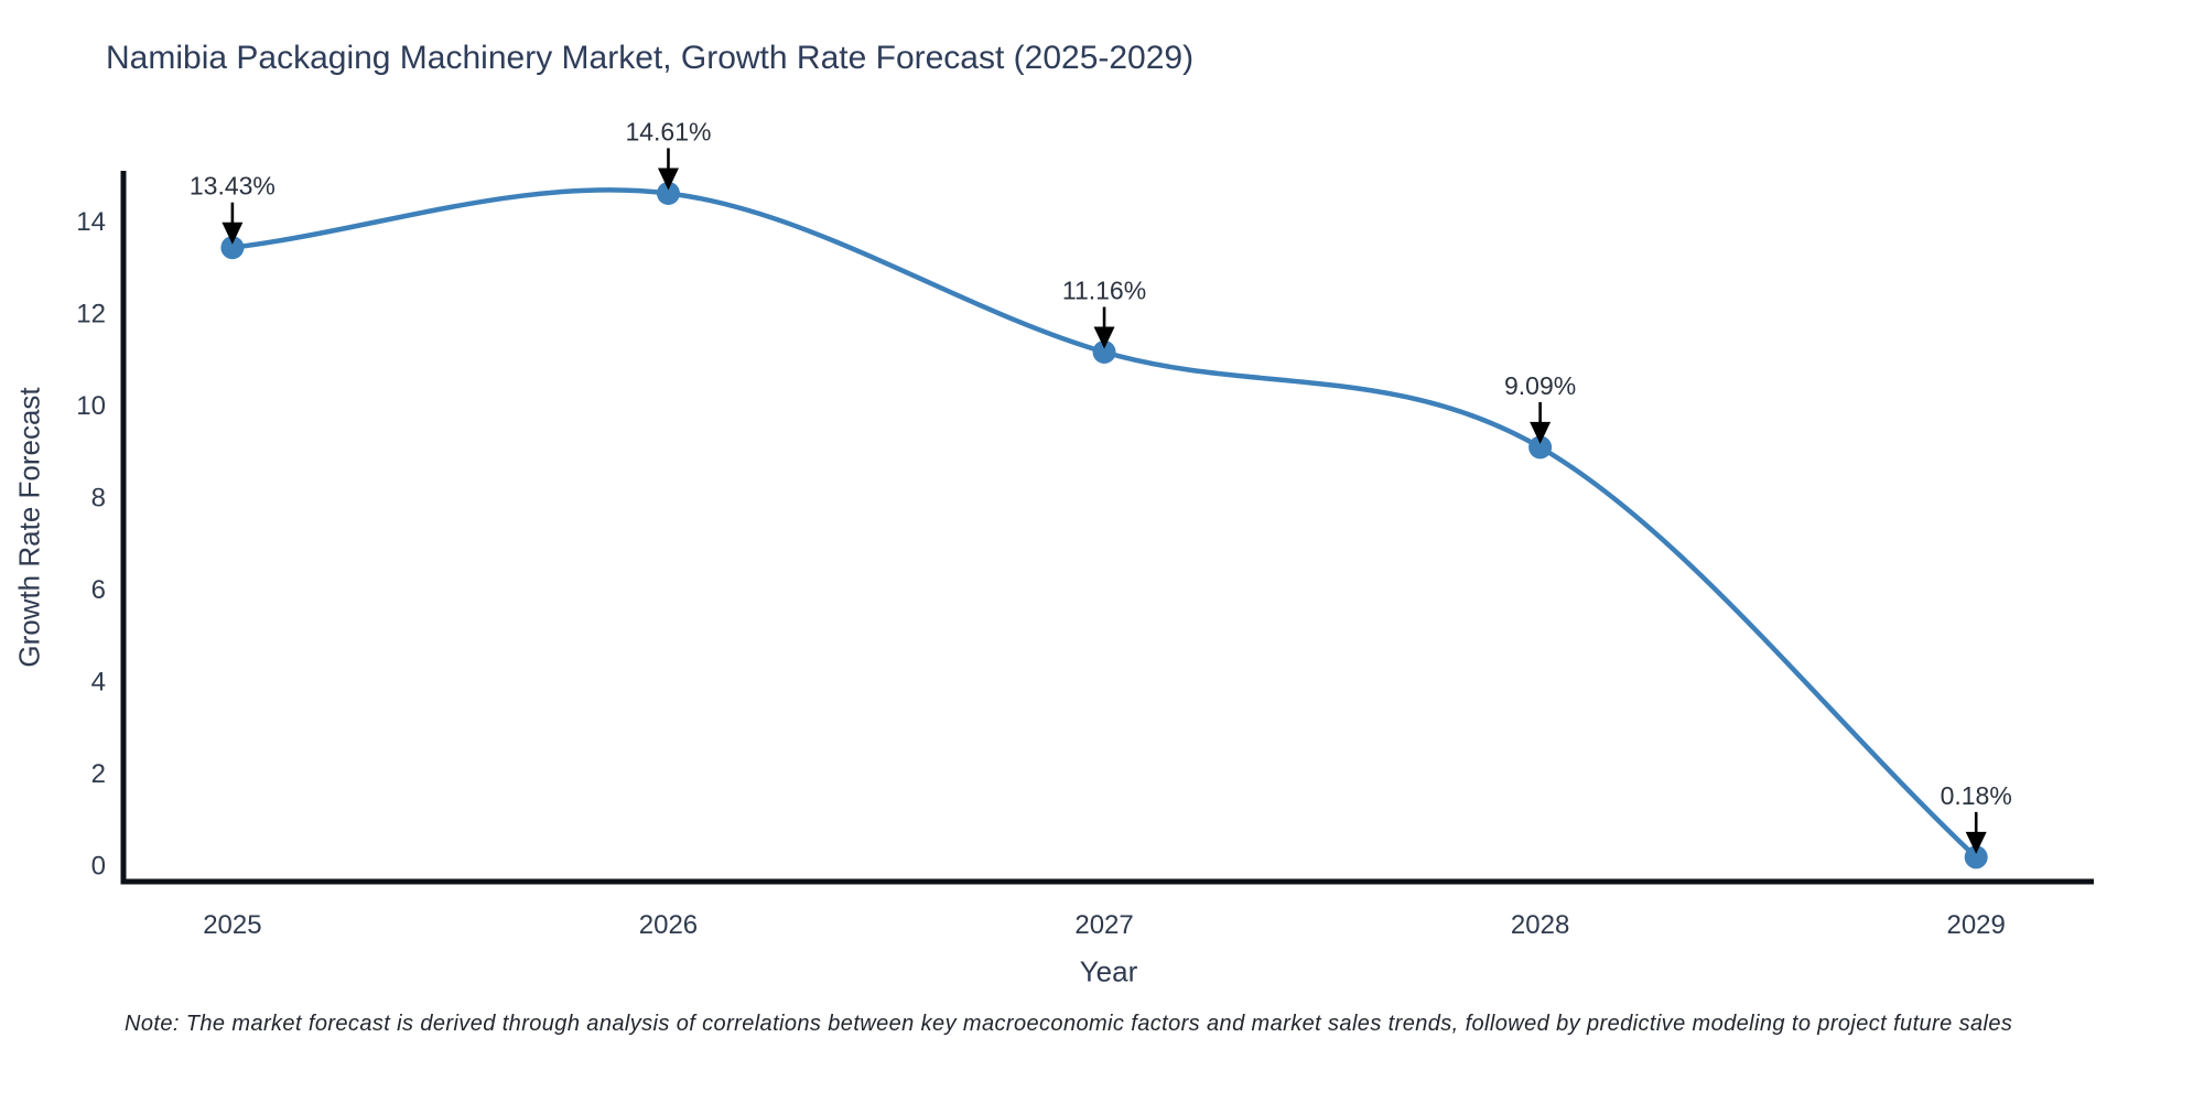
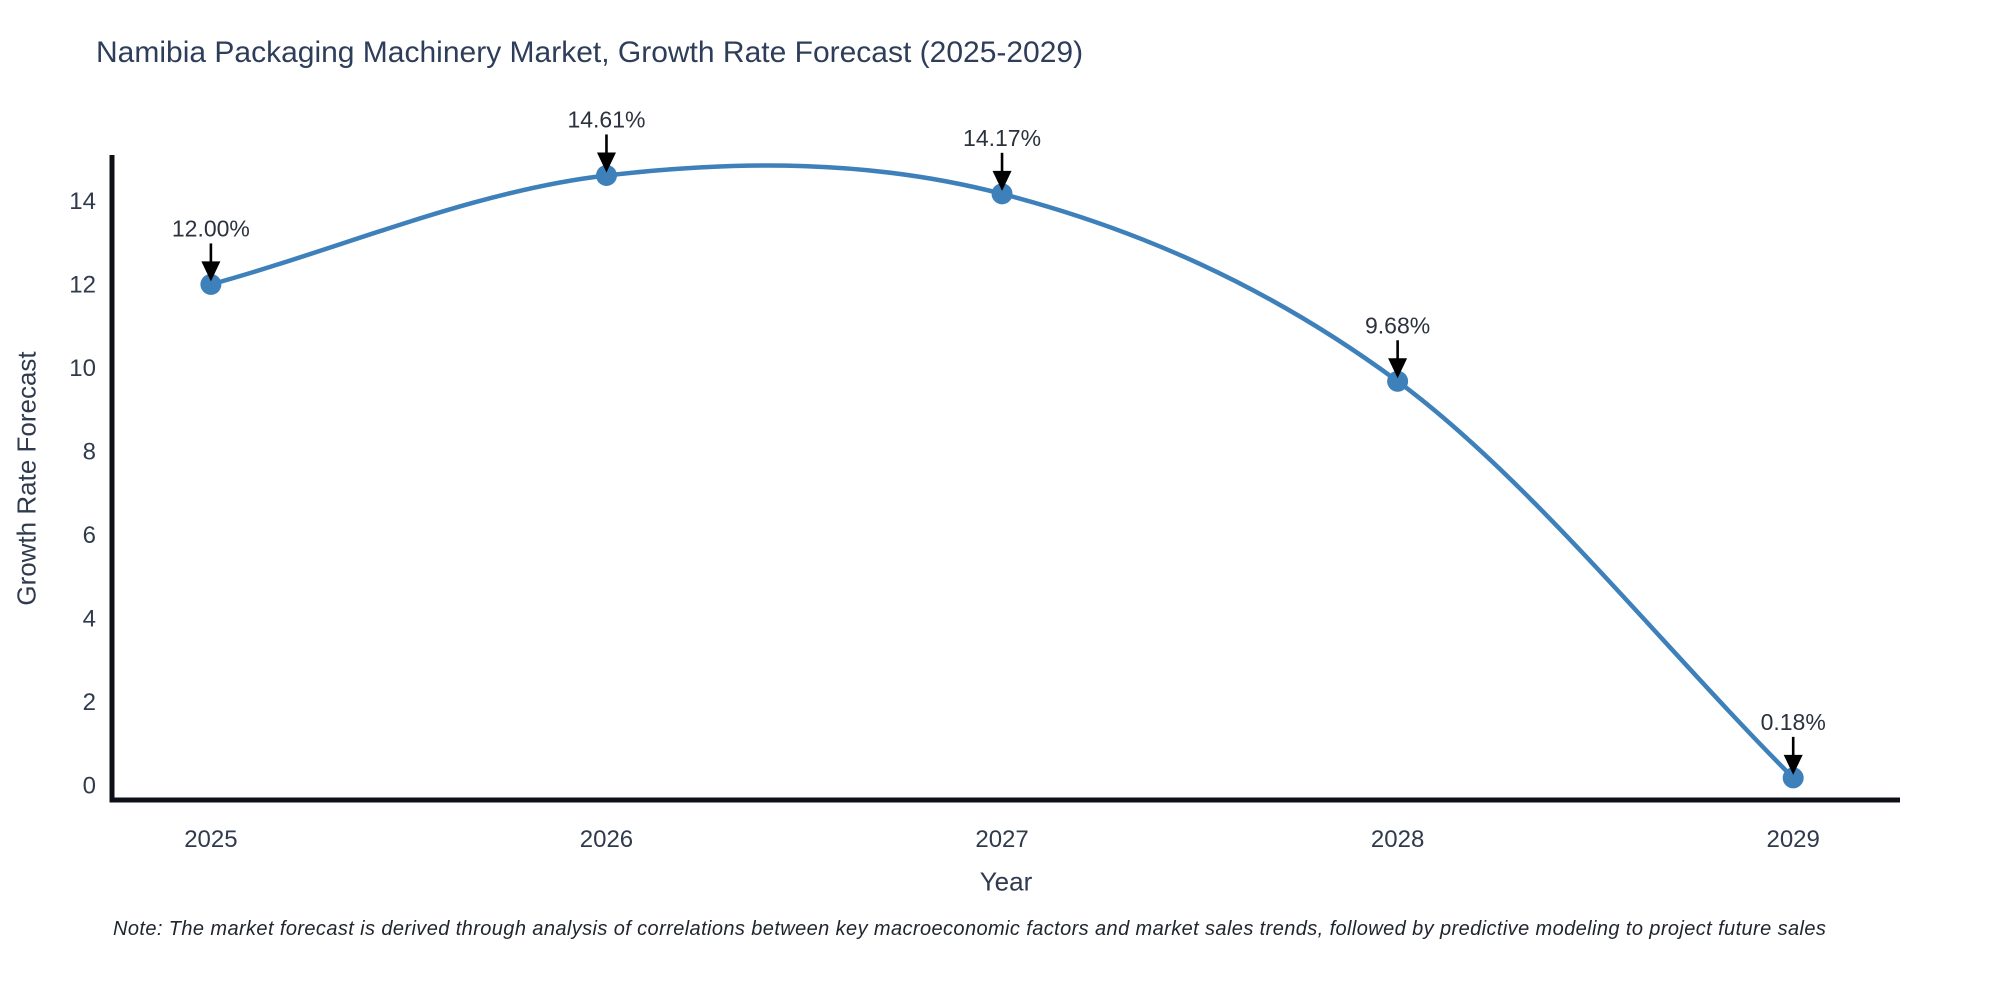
2025: 13.43% -> 12.00%
2027: 11.16% -> 14.17%
2028: 9.09% -> 9.68%
